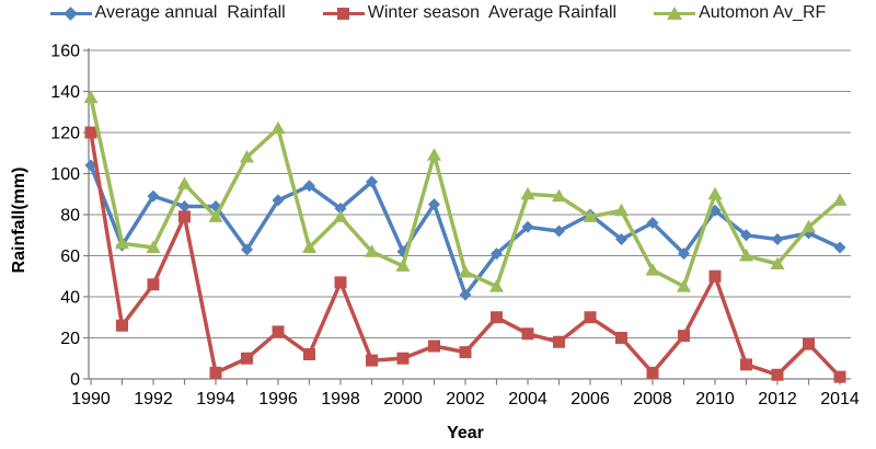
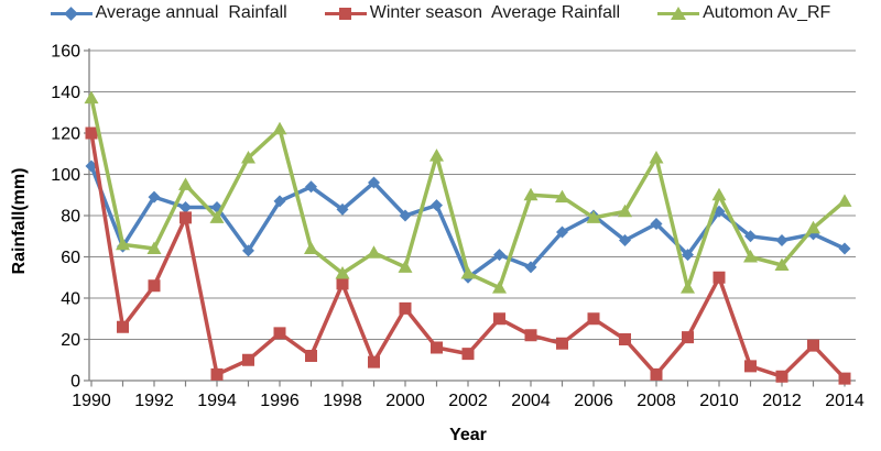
Automon Av_RF/1998: 79 -> 52
Average annual Rainfall/2000: 62 -> 80
Winter season Average Rainfall/2000: 10 -> 35
Average annual Rainfall/2002: 41 -> 50
Average annual Rainfall/2004: 74 -> 55
Automon Av_RF/2008: 53 -> 108
